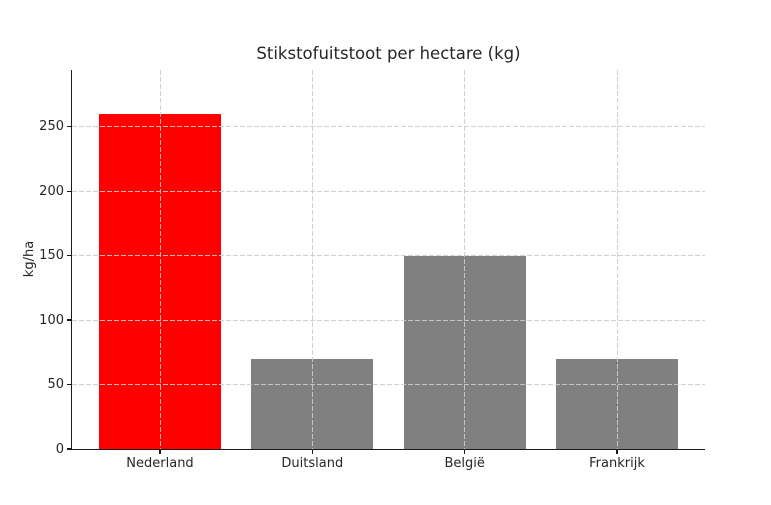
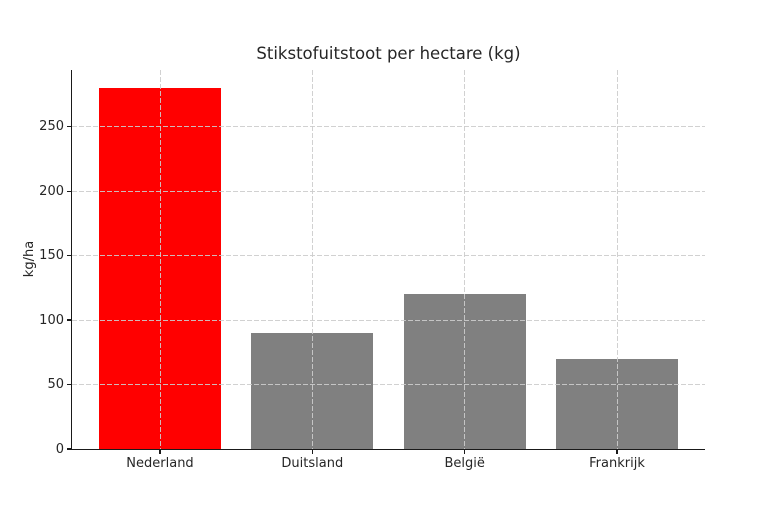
Nederland: 260 -> 280
Duitsland: 70 -> 90
België: 150 -> 120
